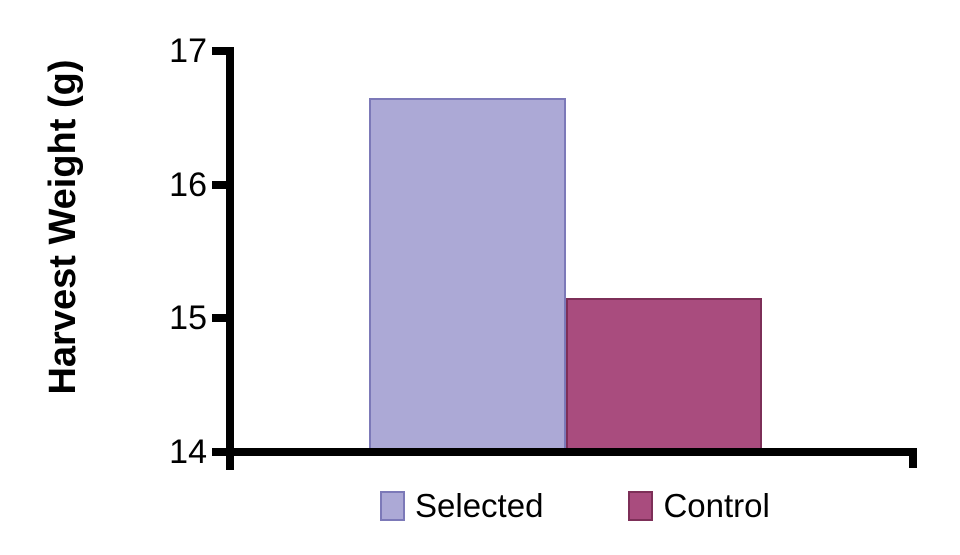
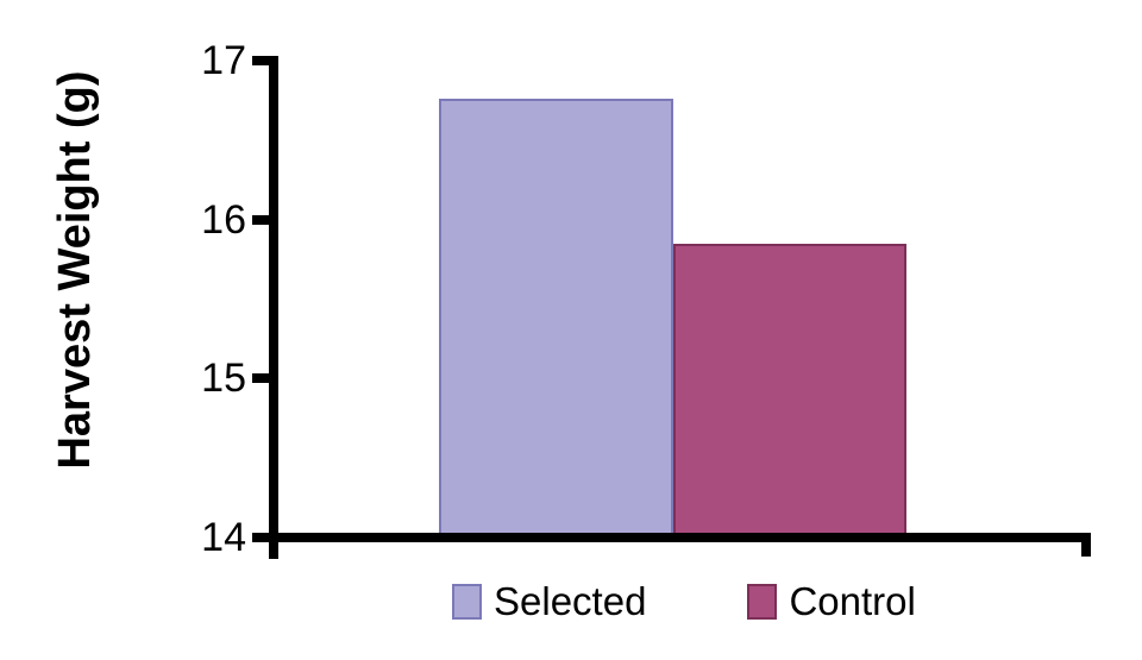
Selected: 16.65 -> 16.76
Control: 15.15 -> 15.85
